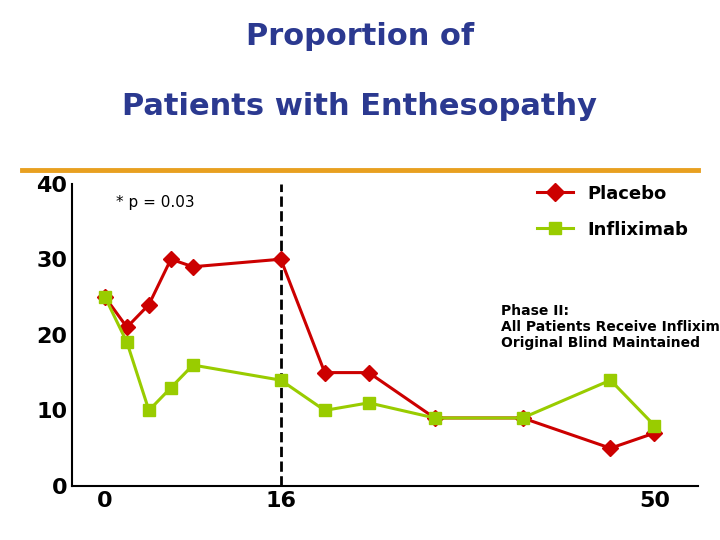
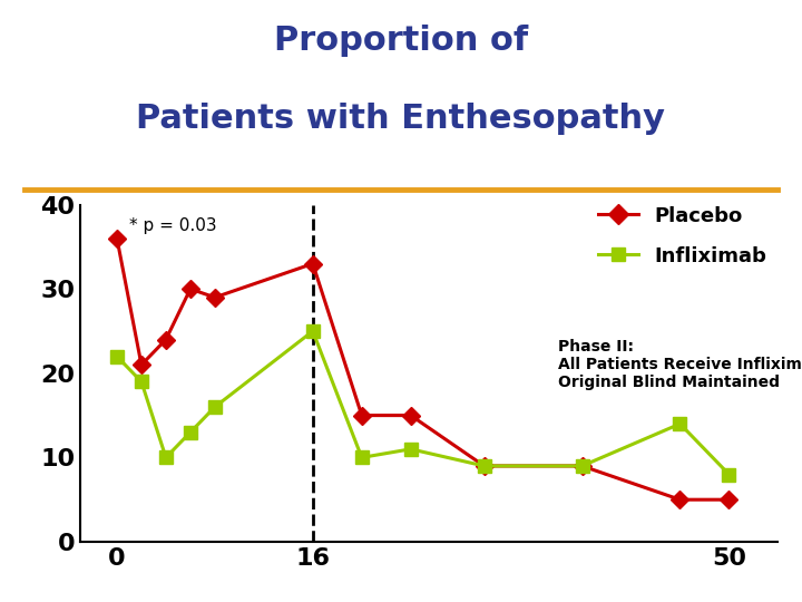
Placebo/0: 25 -> 36
Infliximab/0: 25 -> 22
Placebo/16: 30 -> 33
Infliximab/16: 14 -> 25
Placebo/50: 7 -> 5
